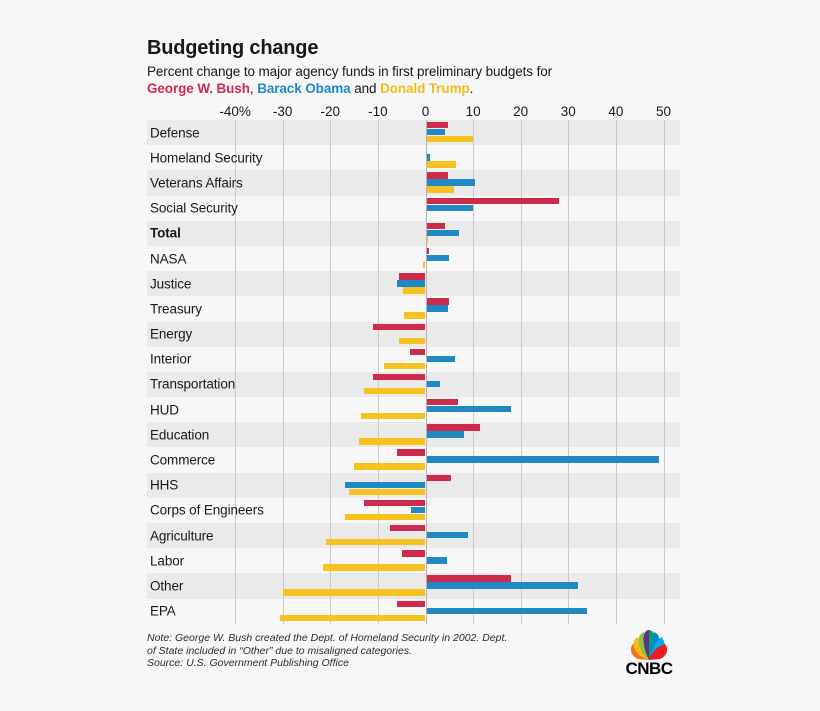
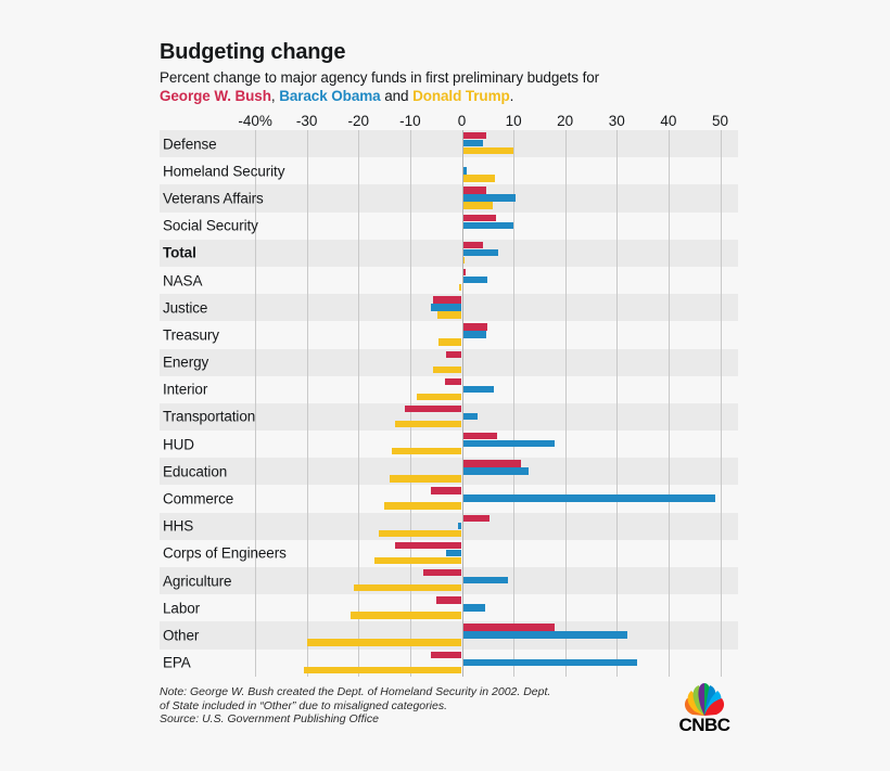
George W. Bush/Social Security: 28 -> 7
George W. Bush/Energy: -11 -> -3
Barack Obama/Education: 8 -> 13
Barack Obama/HHS: -17 -> -1
